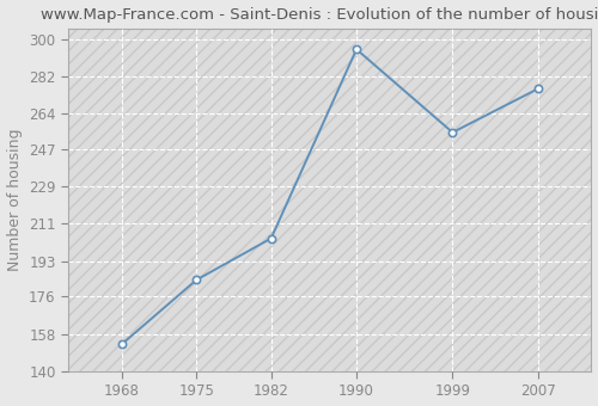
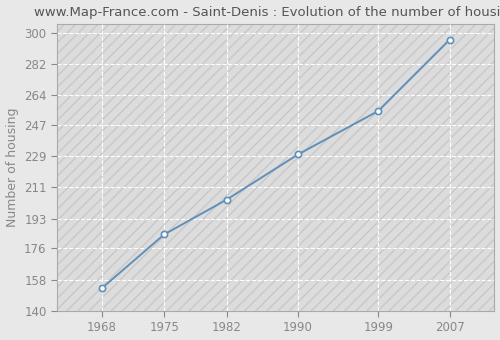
1990: 295 -> 230
2007: 276 -> 296
